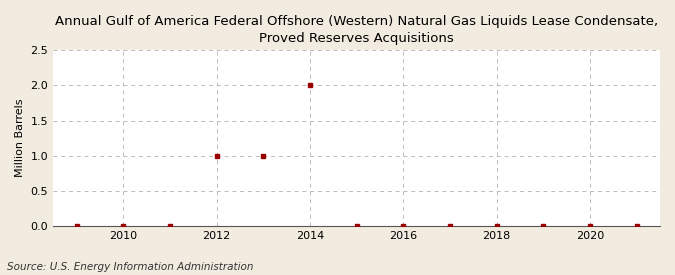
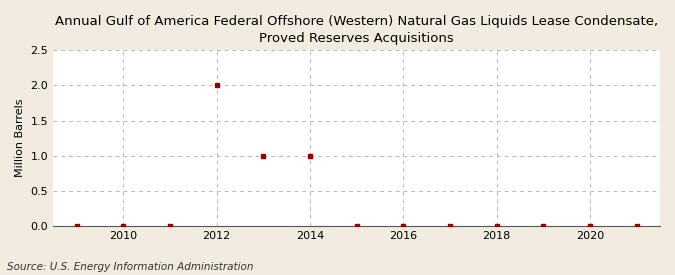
2012: 1 -> 2
2014: 2 -> 1
